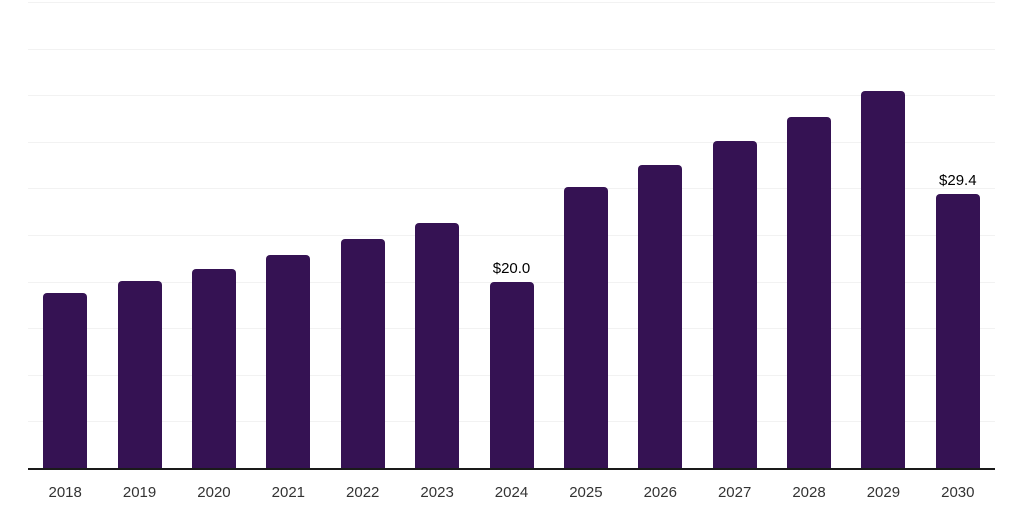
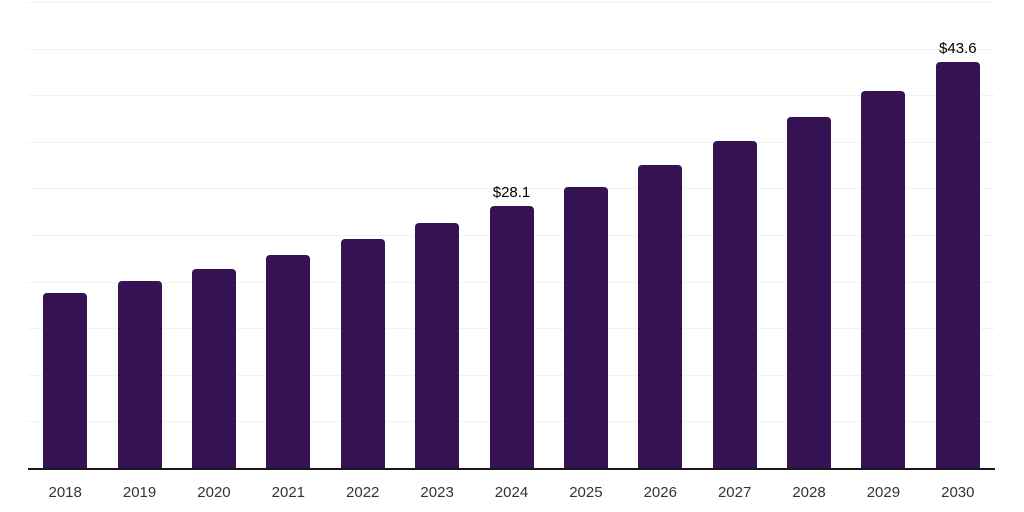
2024: $20.0 -> $28.1
2030: $29.4 -> $43.6
